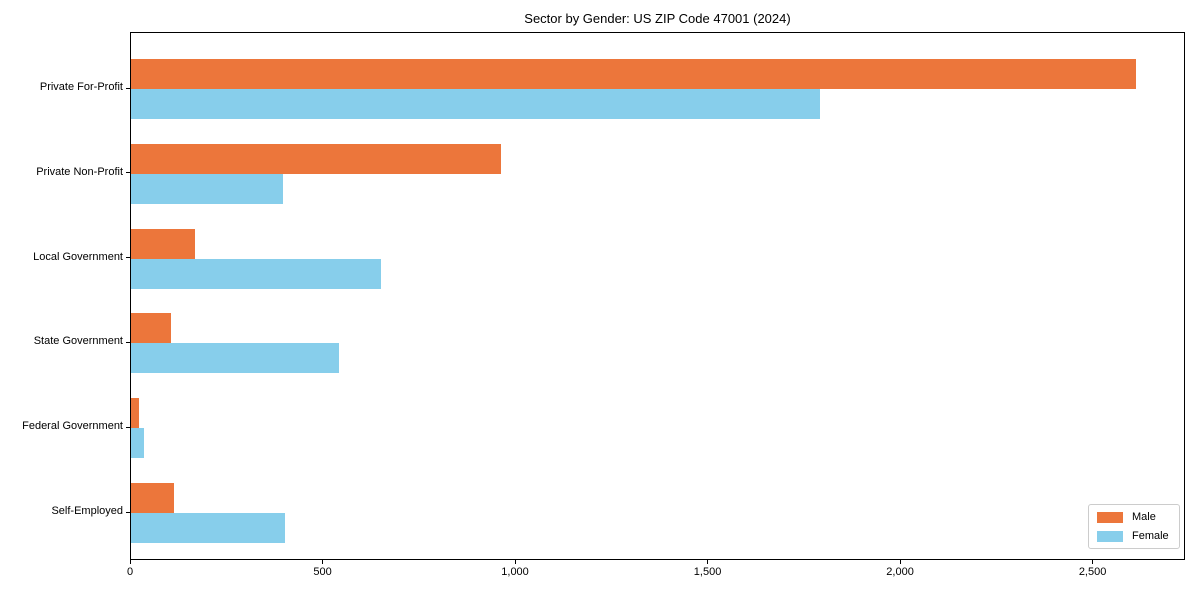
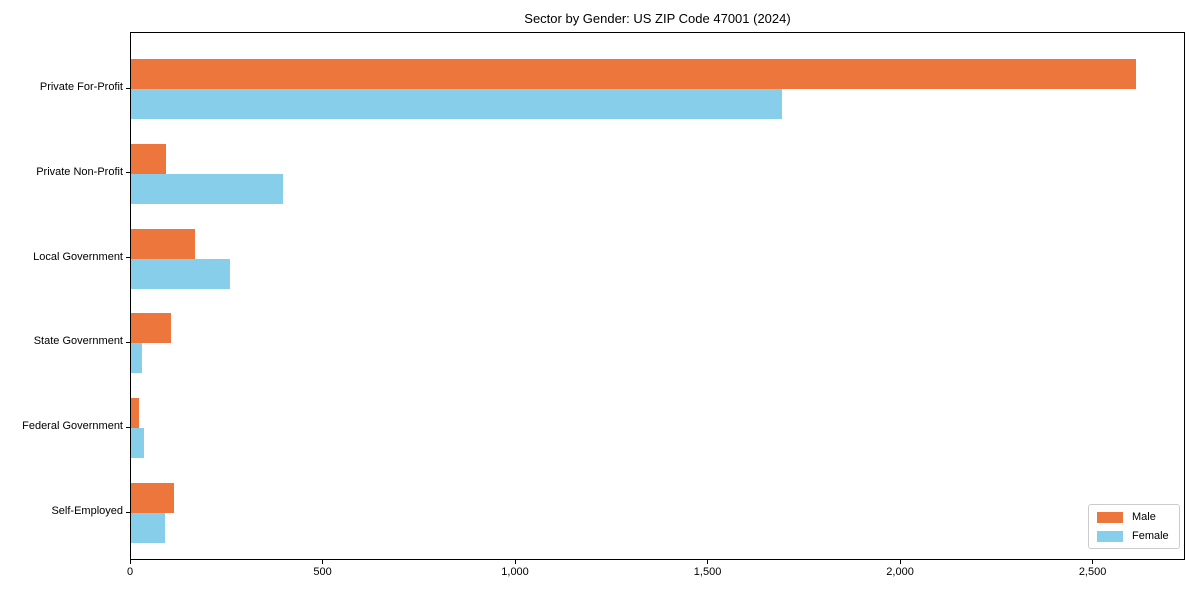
Female/Private For-Profit: 1790 -> 1690
Male/Private Non-Profit: 960 -> 90
Female/Local Government: 650 -> 260
Female/State Government: 540 -> 30
Female/Self-Employed: 400 -> 90
